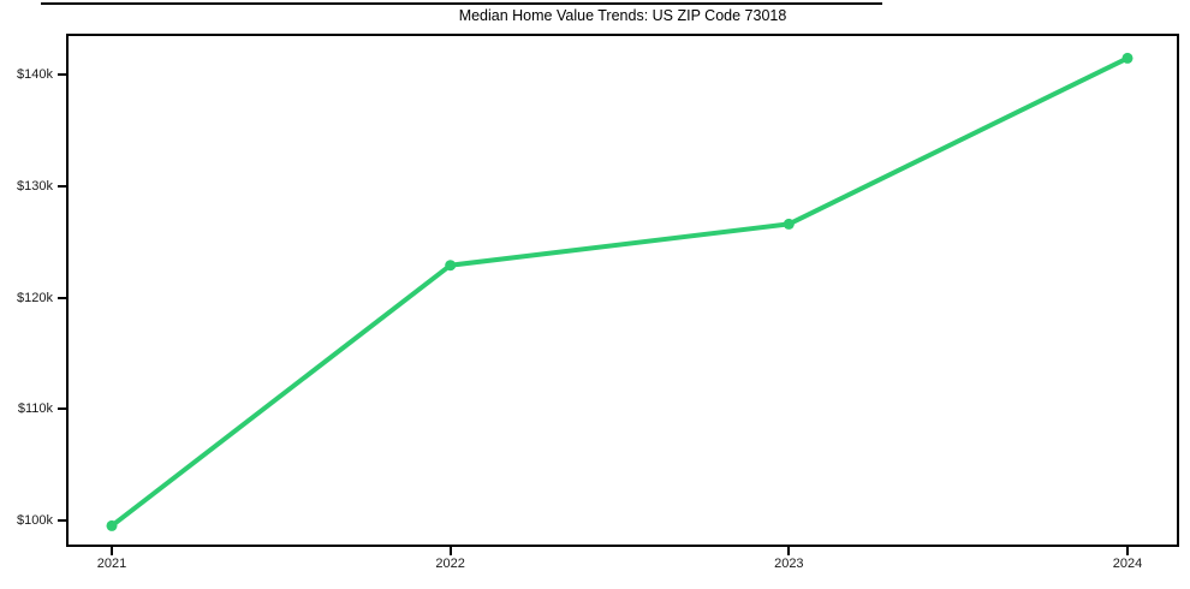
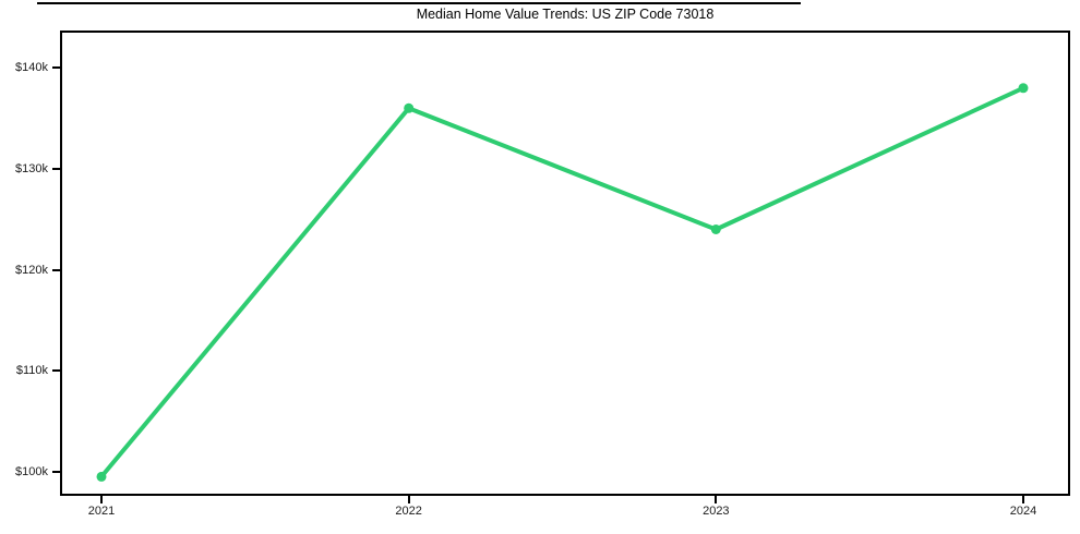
2022: $123k -> $136k
2023: $127k -> $124k
2024: $142k -> $138k
